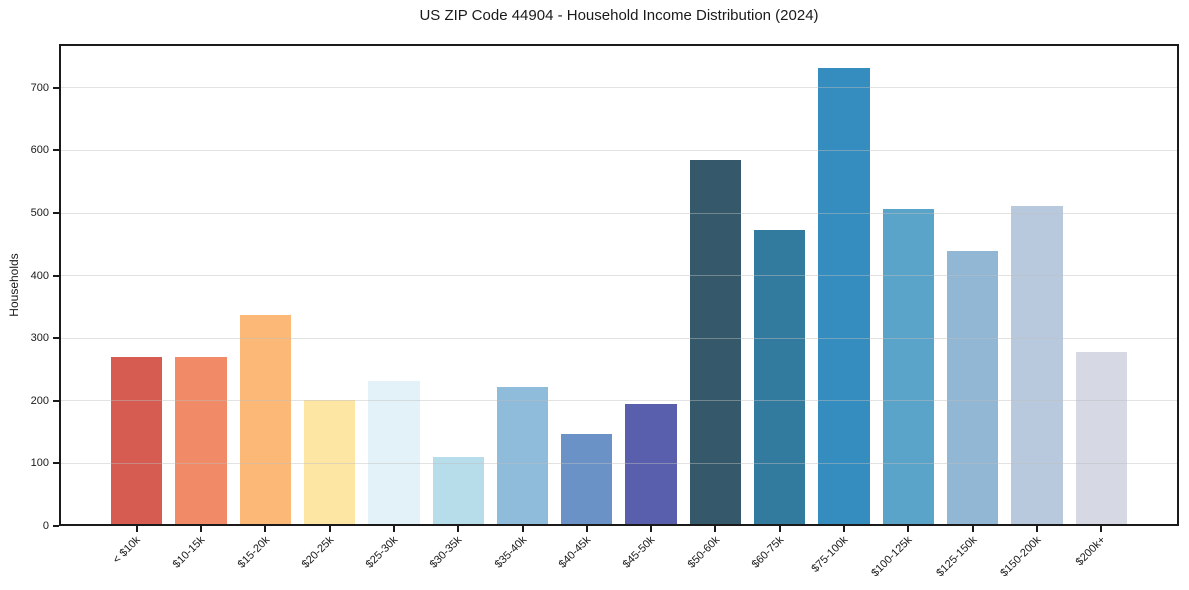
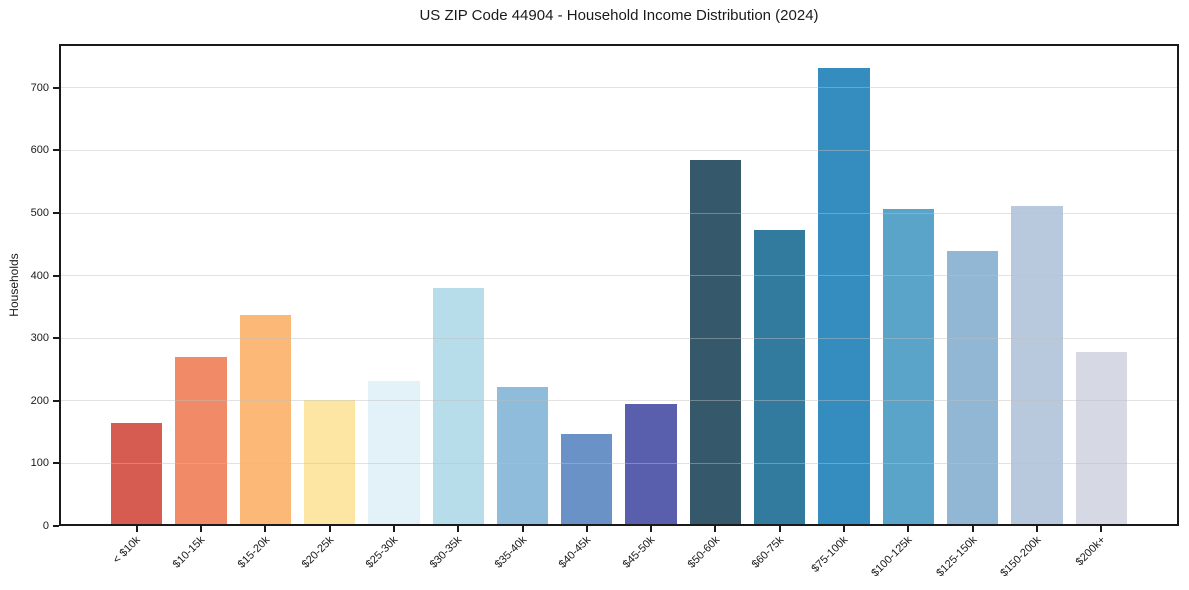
< $10k: 270 -> 160
$30-35k: 110 -> 380
